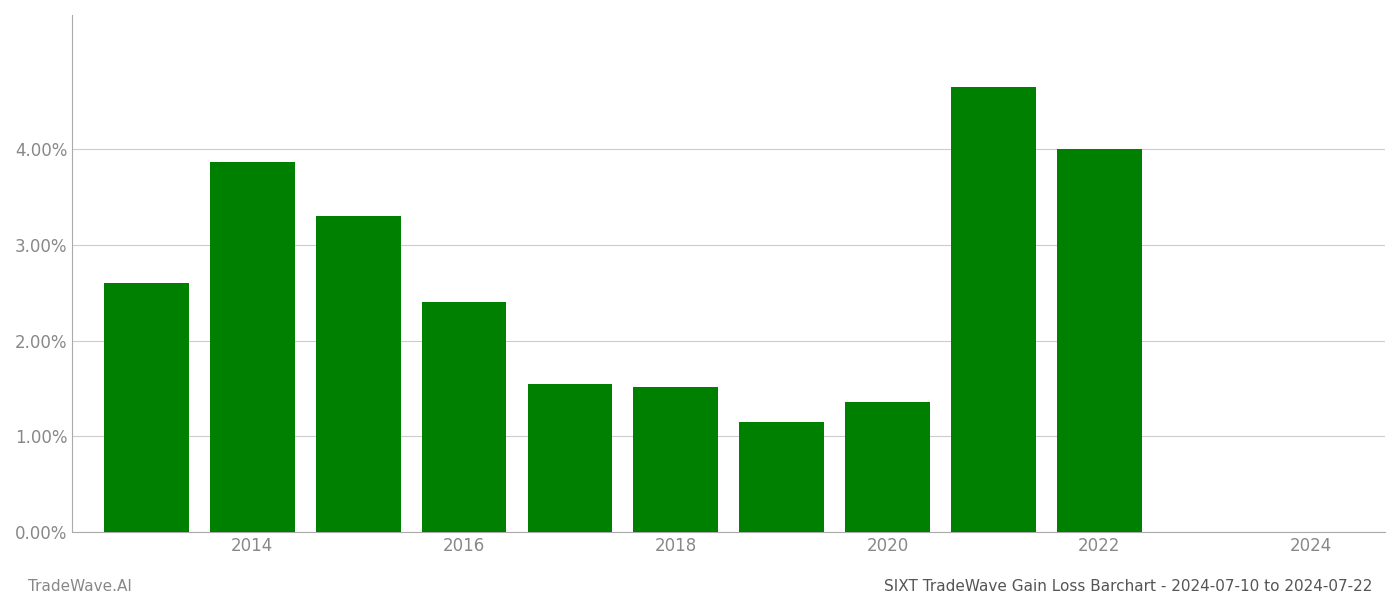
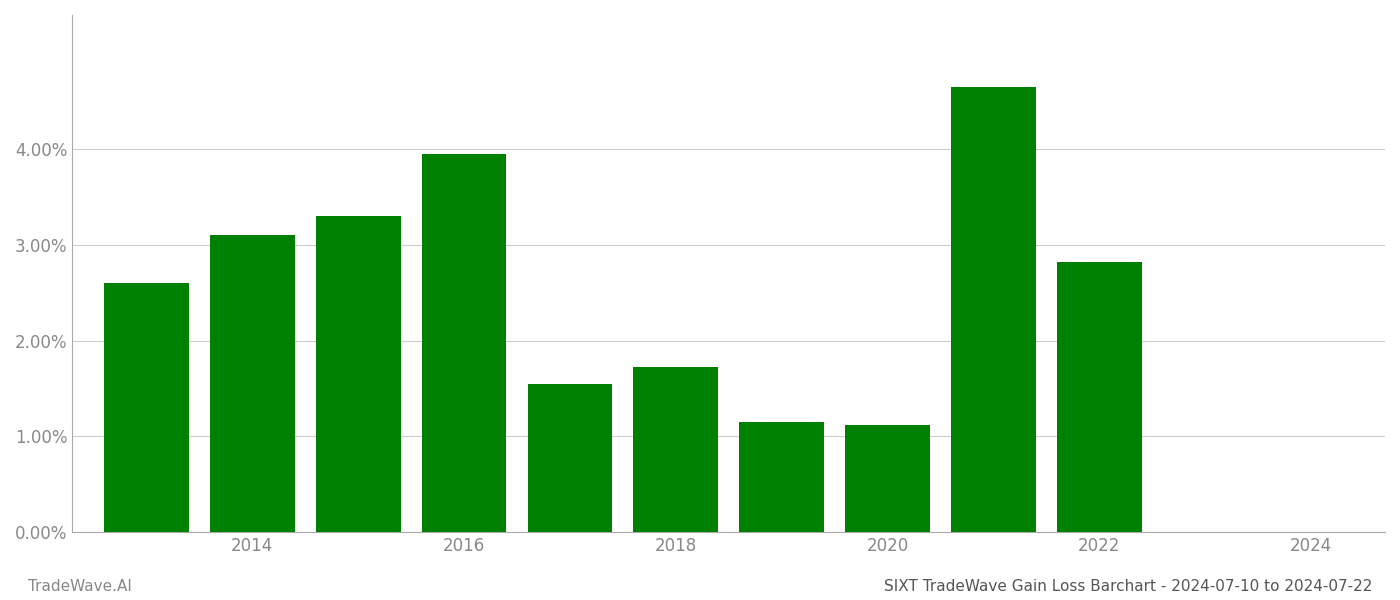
2014: 3.86% -> 3.10%
2016: 2.40% -> 3.95%
2018: 1.52% -> 1.72%
2020: 1.36% -> 1.12%
2022: 4.00% -> 2.82%
